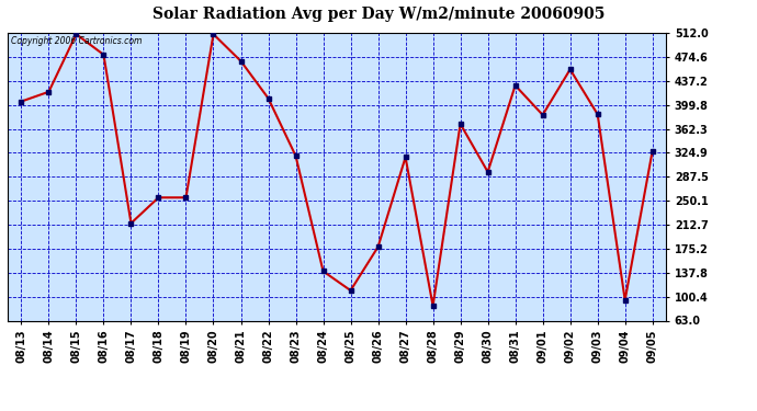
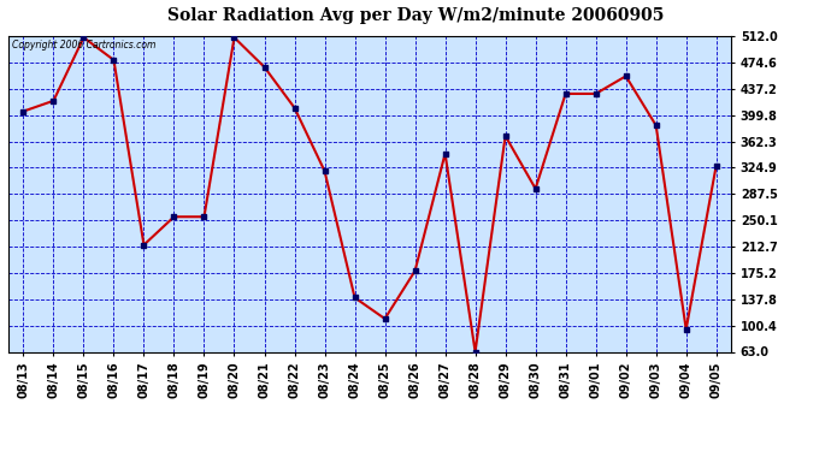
08/27: 318 -> 345
08/28: 86 -> 63
09/01: 384 -> 430
